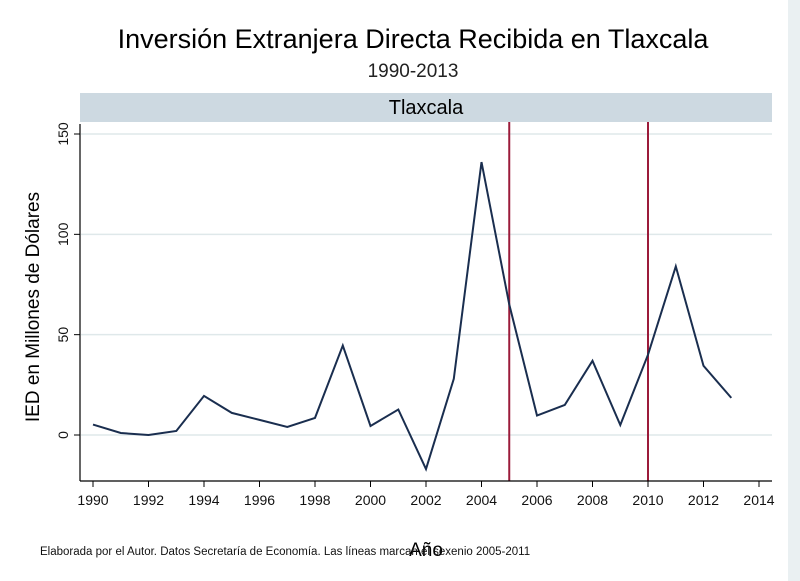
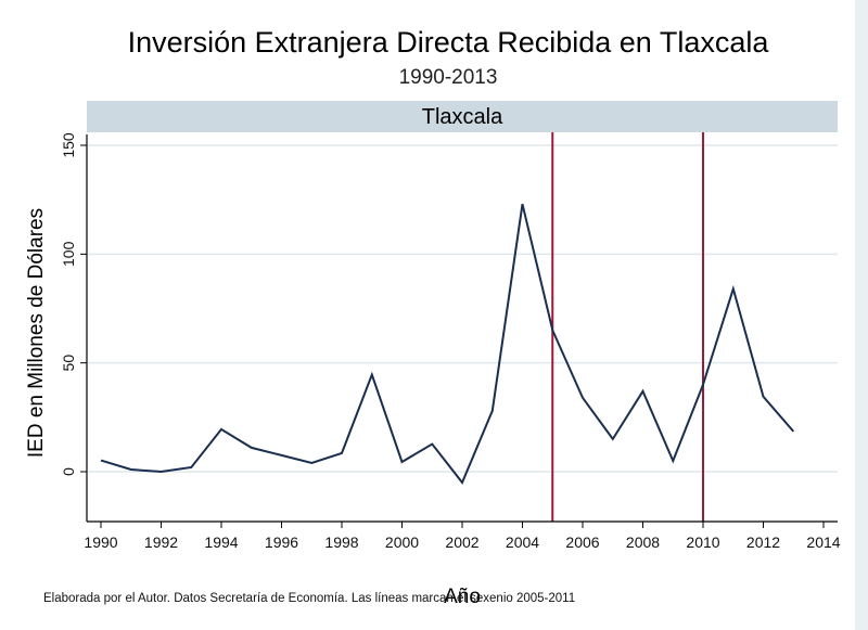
2002: -17 -> -5
2004: 136 -> 123
2006: 10 -> 34
